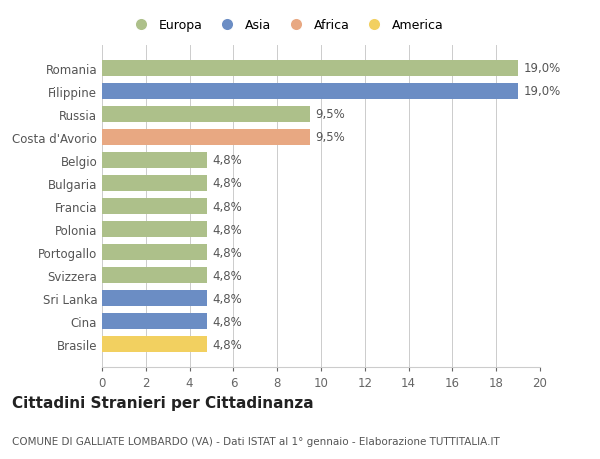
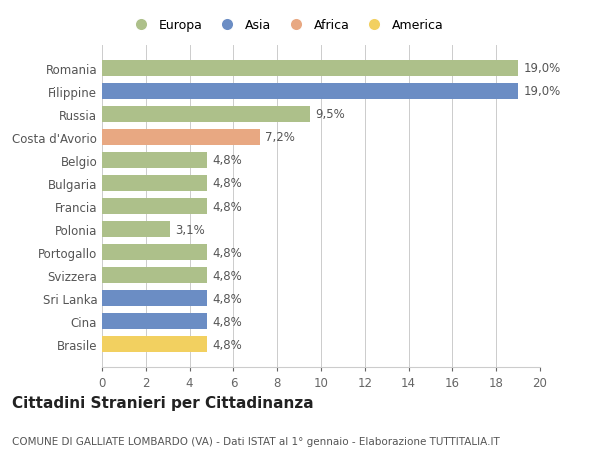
Costa d'Avorio: 9,5% -> 7,2%
Polonia: 4,8% -> 3,1%
